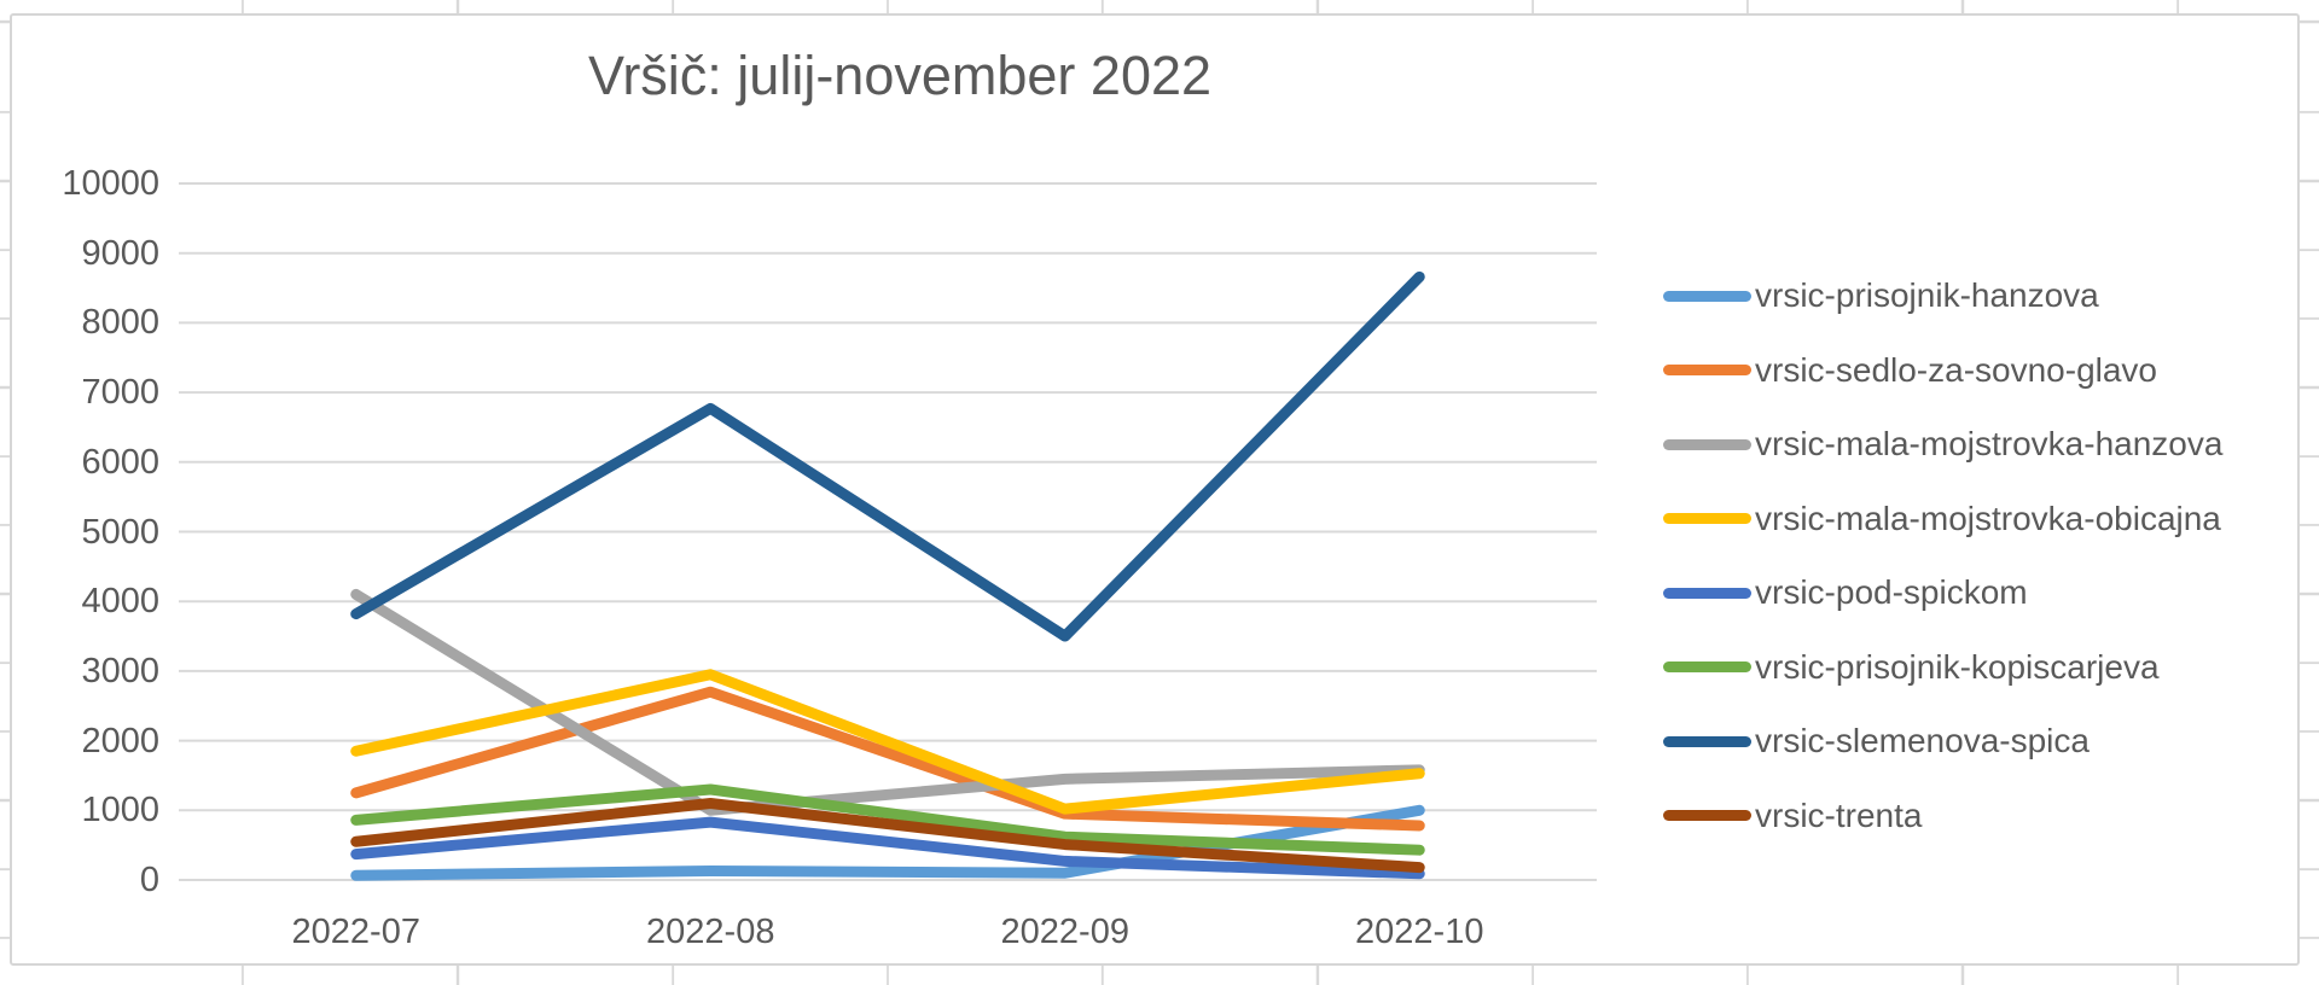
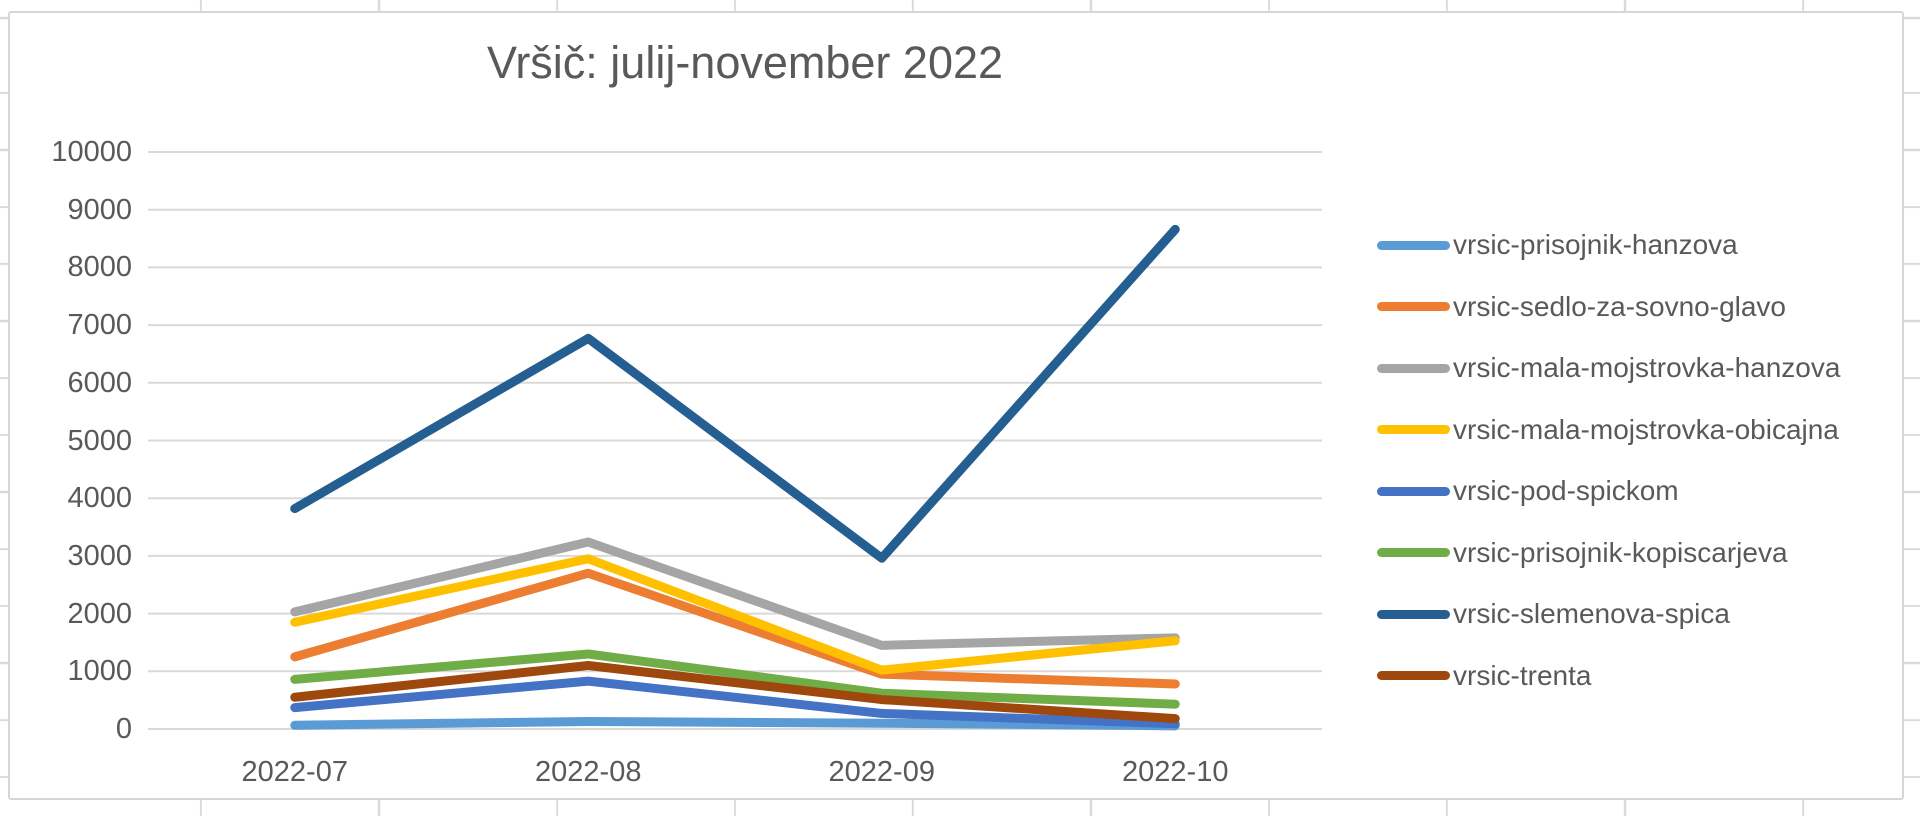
vrsic-mala-mojstrovka-hanzova/2022-07: 4100 -> 2000
vrsic-mala-mojstrovka-hanzova/2022-08: 1000 -> 3200
vrsic-slemenova-spica/2022-09: 3500 -> 3000
vrsic-prisojnik-hanzova/2022-10: 1000 -> 100
